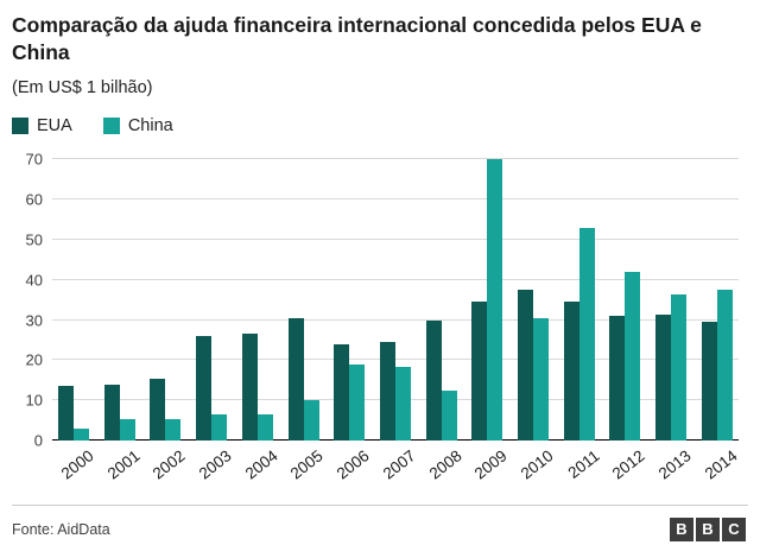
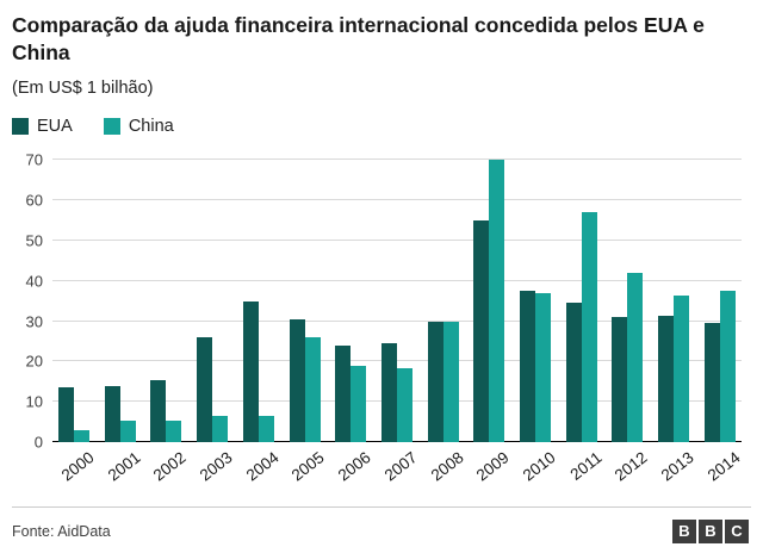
EUA/2004: 26 -> 35
China/2005: 10 -> 26
China/2008: 12 -> 30
EUA/2009: 34 -> 55
China/2010: 30 -> 37
China/2011: 53 -> 57
